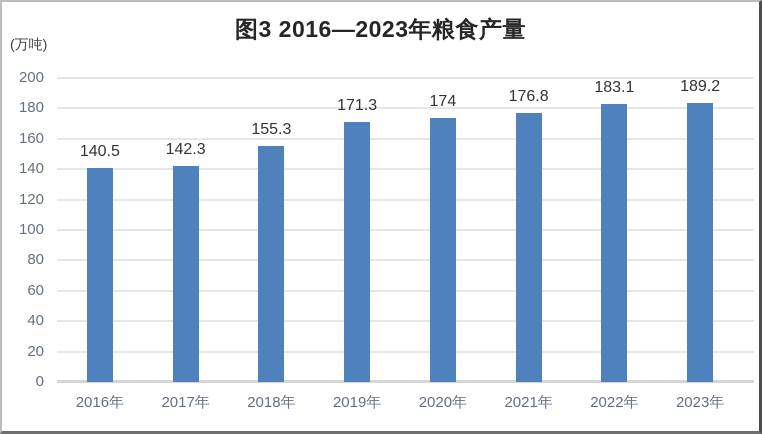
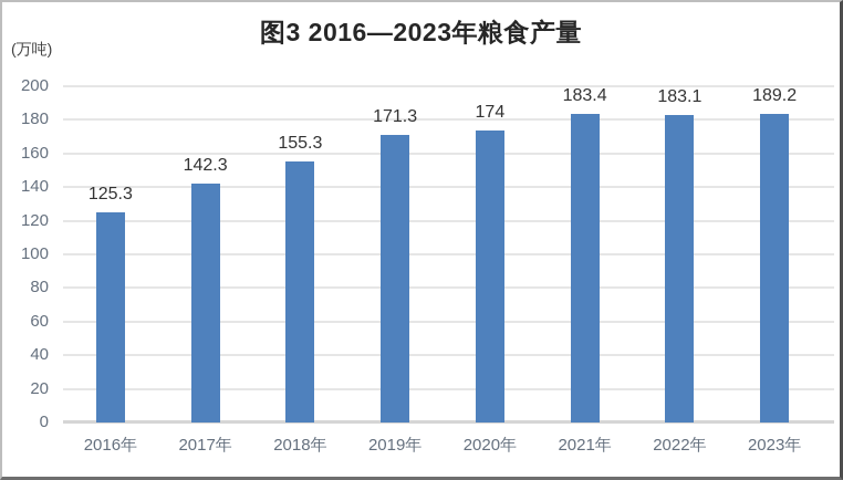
2016年: 140.5 -> 125.3
2021年: 176.8 -> 183.4
